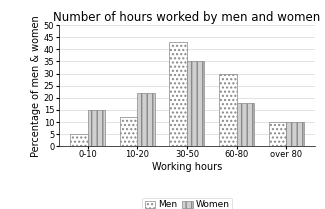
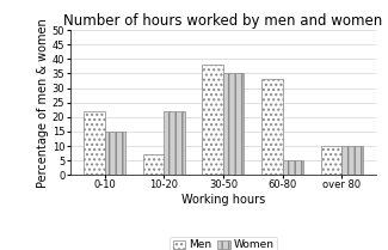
Men/0-10: 5 -> 22
Men/10-20: 12 -> 7
Men/30-50: 43 -> 38
Men/60-80: 30 -> 33
Women/60-80: 18 -> 5
